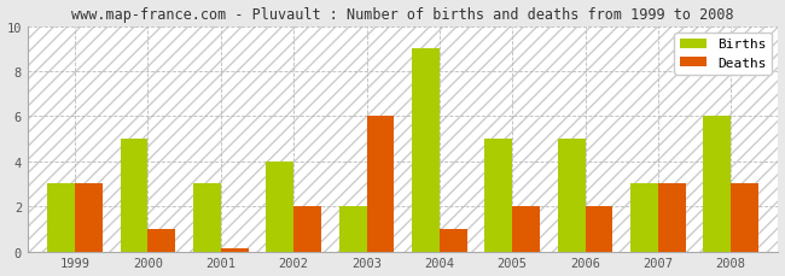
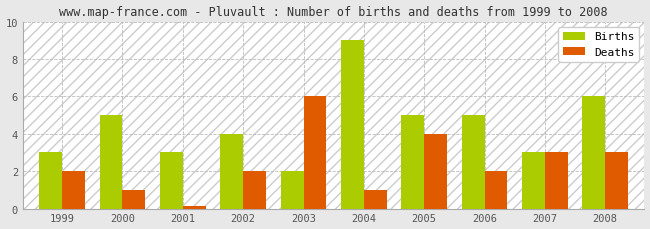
Deaths/1999: 3.0 -> 2.0
Deaths/2005: 2.0 -> 4.0
